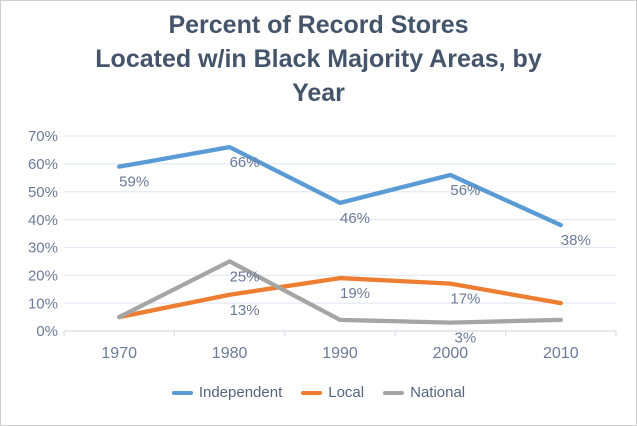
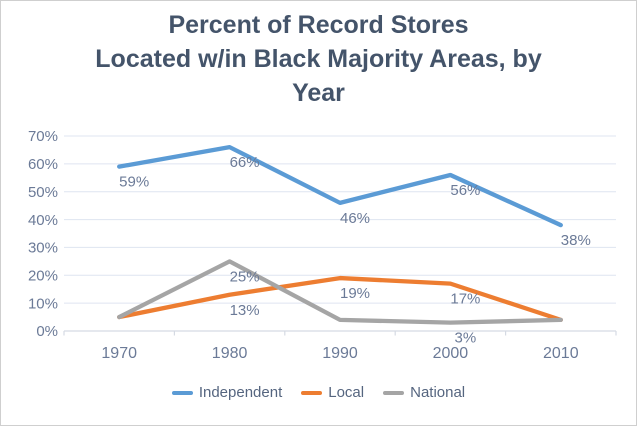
Local/2010: 10% -> 4%
